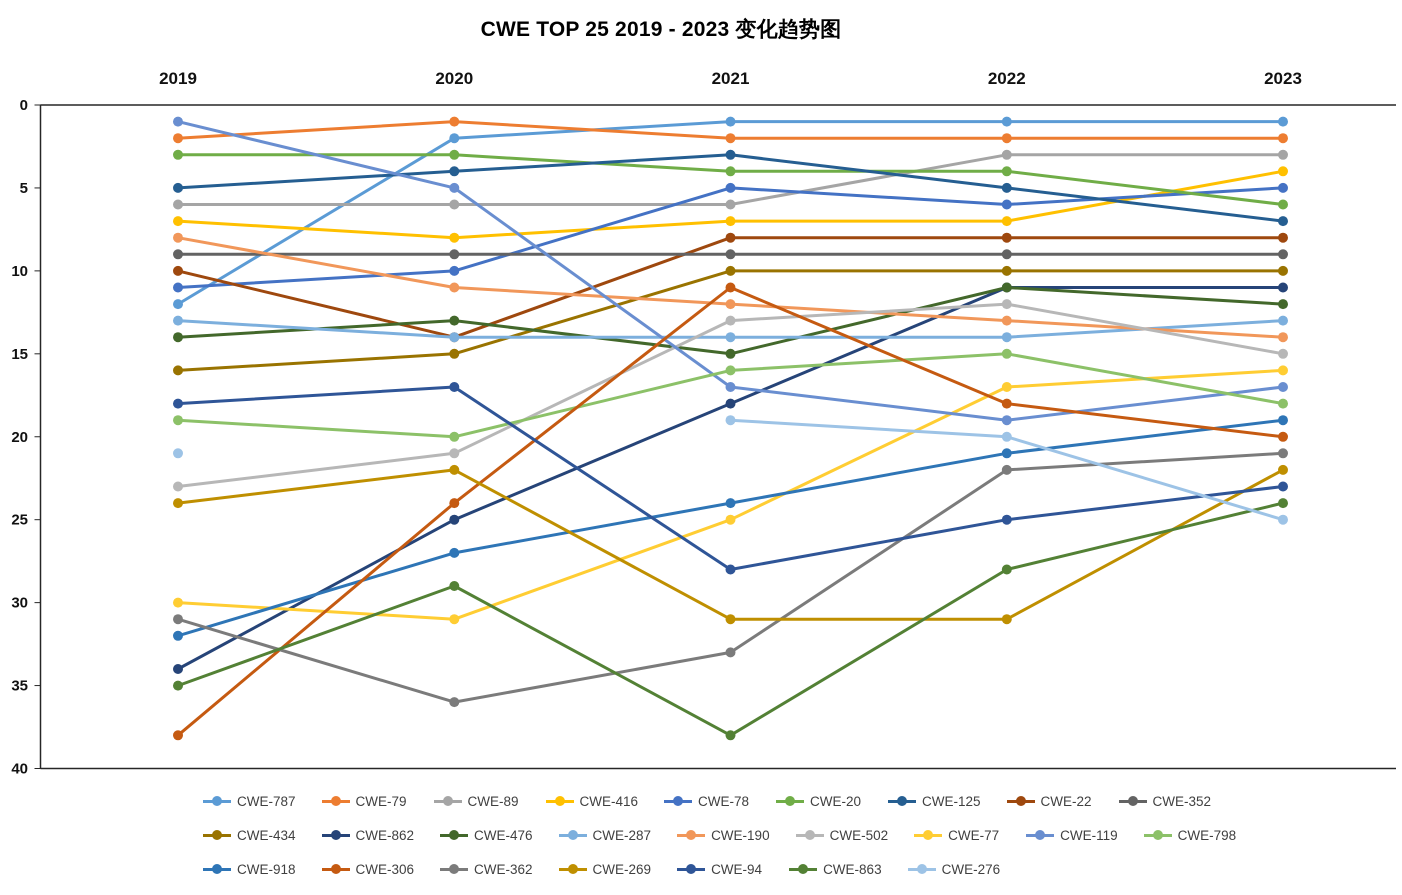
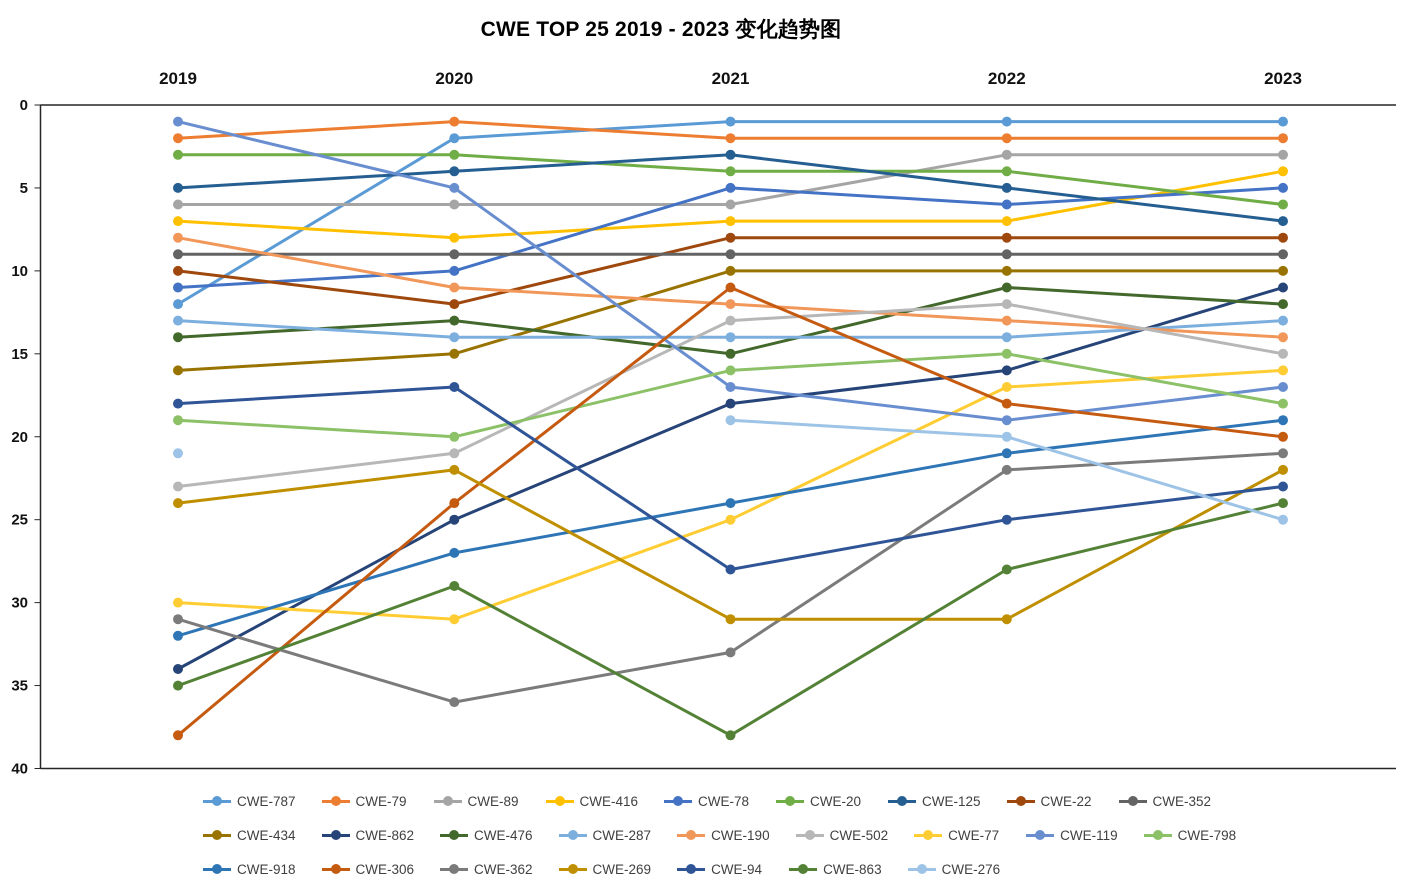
CWE-22/2020: 14 -> 12
CWE-862/2022: 11 -> 16
